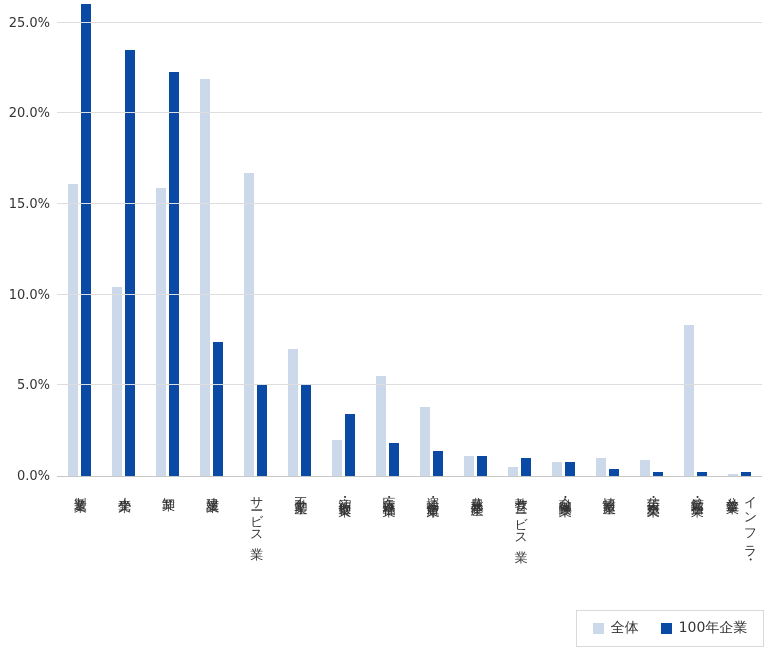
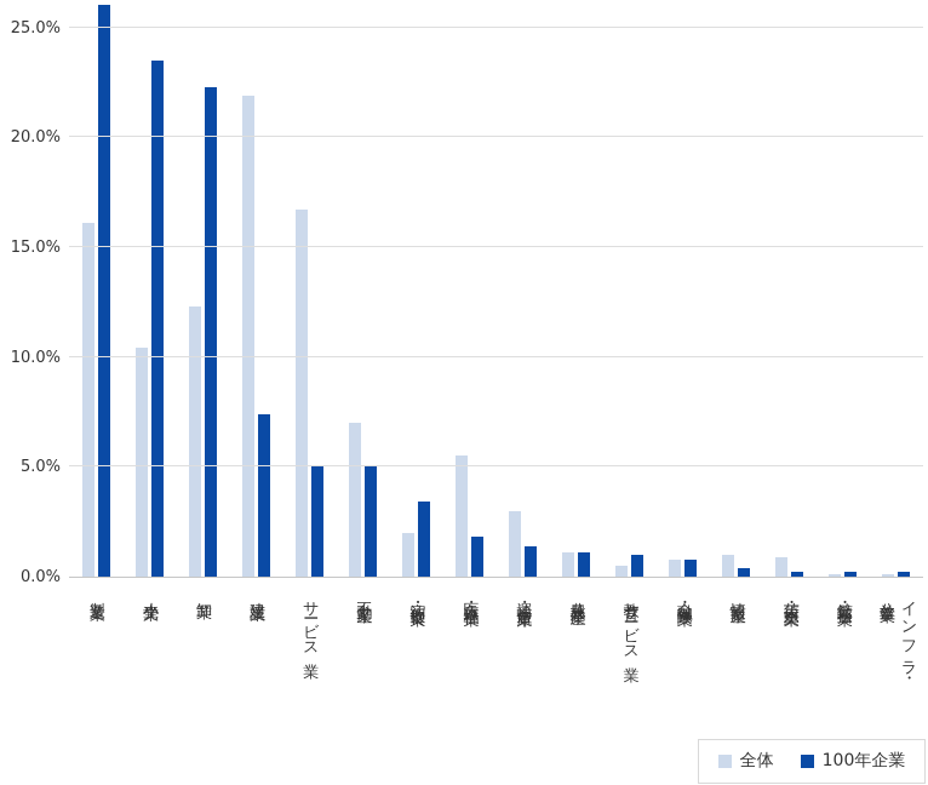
全体/卸業: 15.9% -> 12.3%
全体/運輸・倉庫業: 3.8% -> 3.0%
全体/鉱業・採石業: 8.3% -> 0.1%
